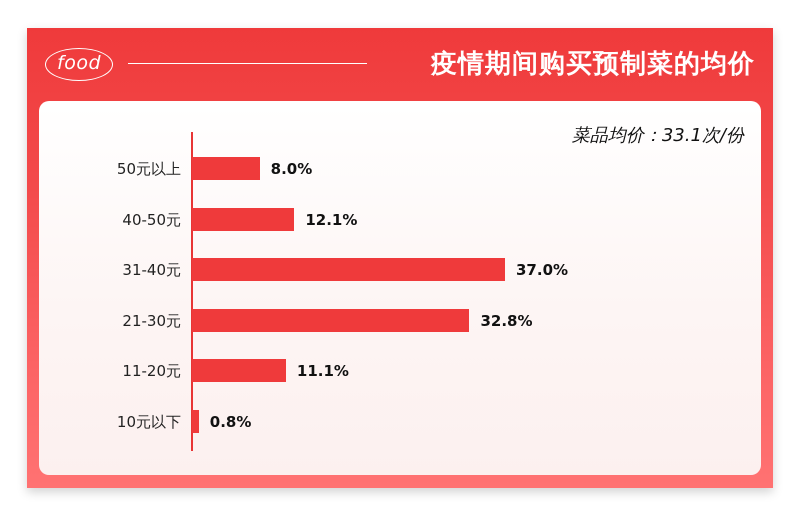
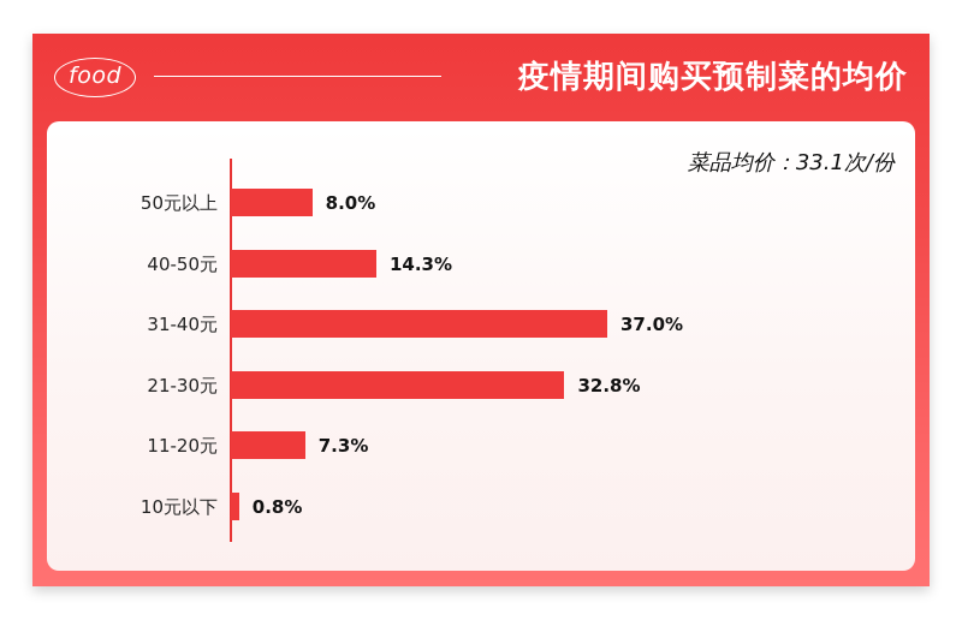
40-50元: 12.1% -> 14.3%
11-20元: 11.1% -> 7.3%
